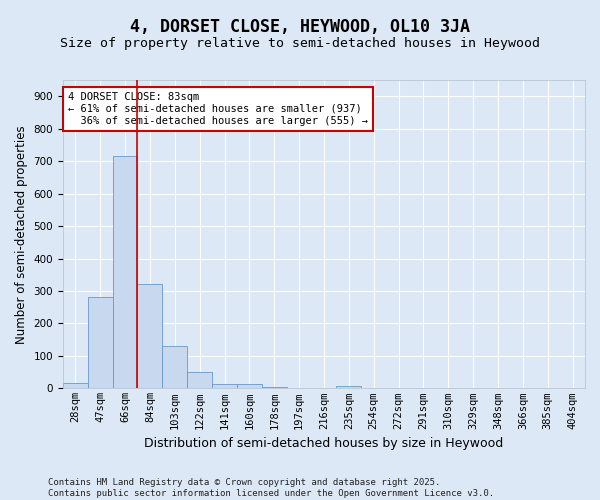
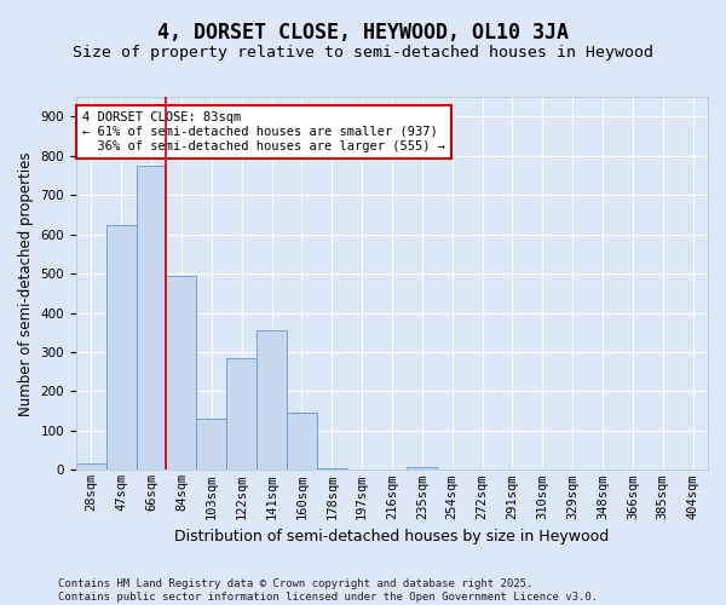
47sqm: 283 -> 625
66sqm: 716 -> 775
84sqm: 323 -> 495
122sqm: 52 -> 285
141sqm: 15 -> 355
160sqm: 12 -> 145
